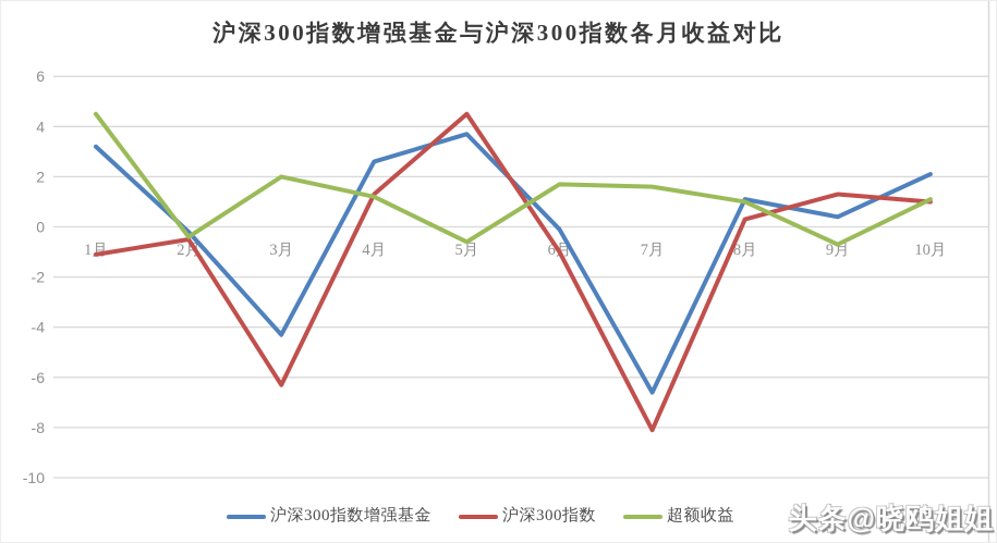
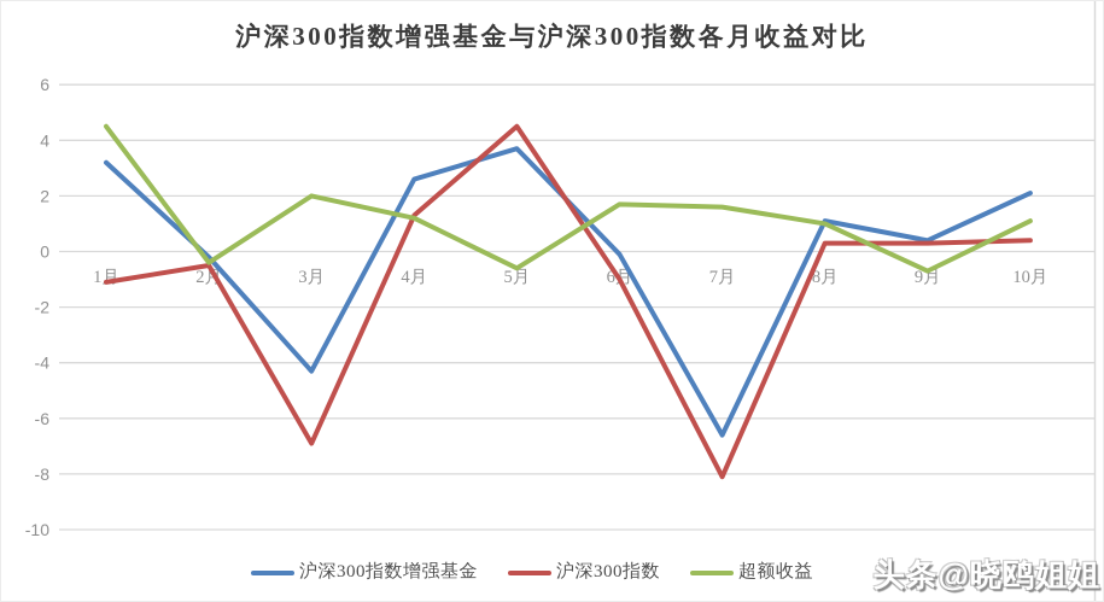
沪深300指数/3月: -6.3 -> -6.9
沪深300指数/9月: 1.3 -> 0.3
沪深300指数/10月: 1.0 -> 0.4
